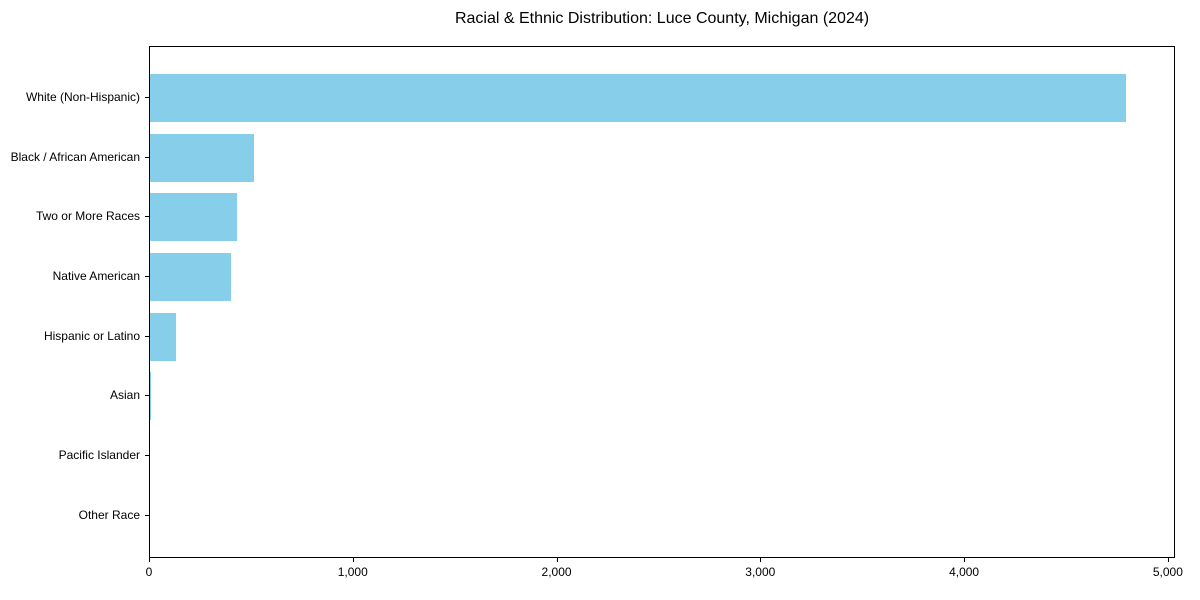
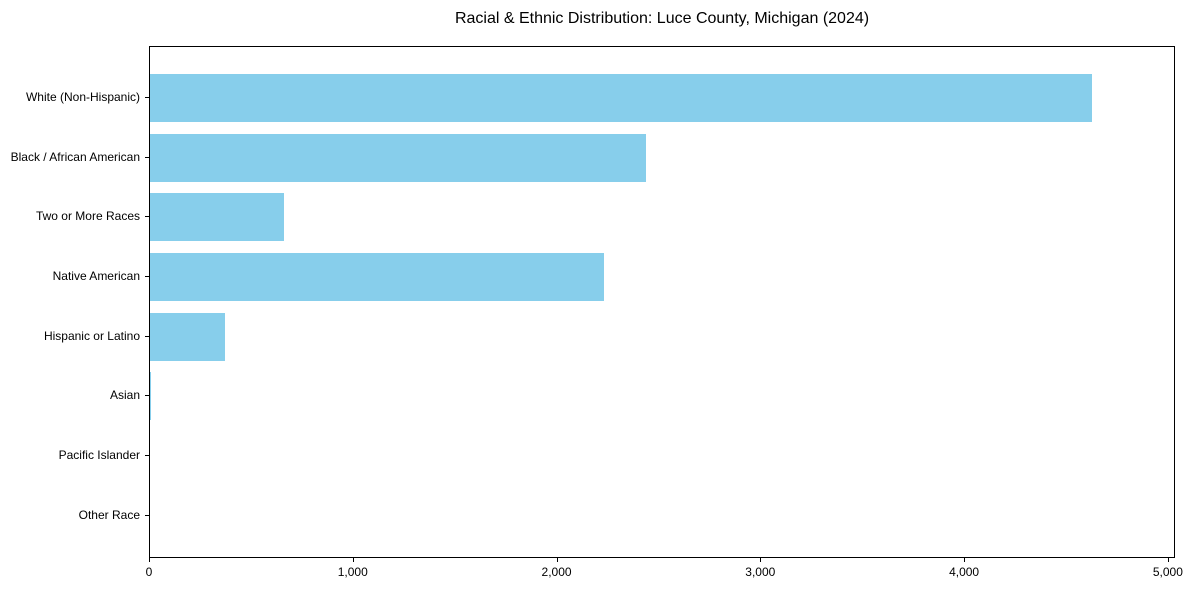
White (Non-Hispanic): 4800 -> 4630
Black / African American: 510 -> 2440
Two or More Races: 430 -> 660
Native American: 400 -> 2230
Hispanic or Latino: 130 -> 370
